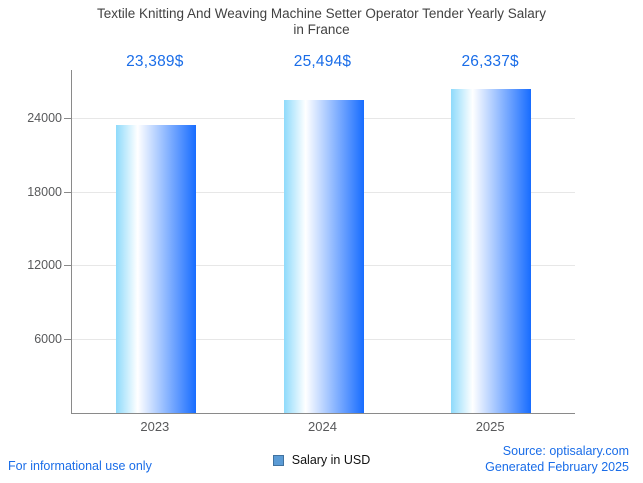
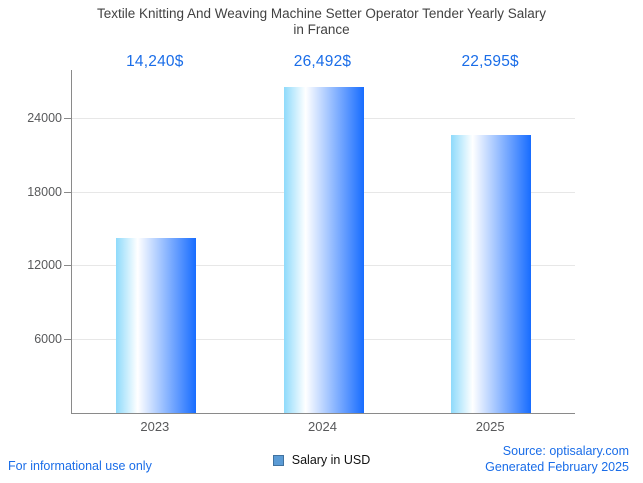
2023: 23,389 -> 14,240
2024: 25,494 -> 26,492
2025: 26,337 -> 22,595
